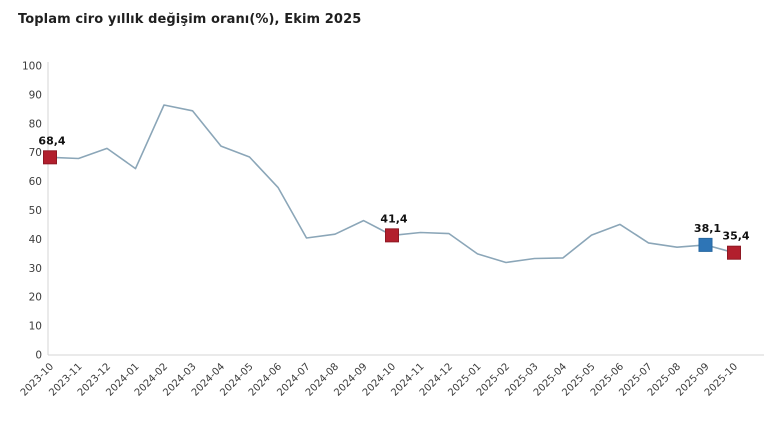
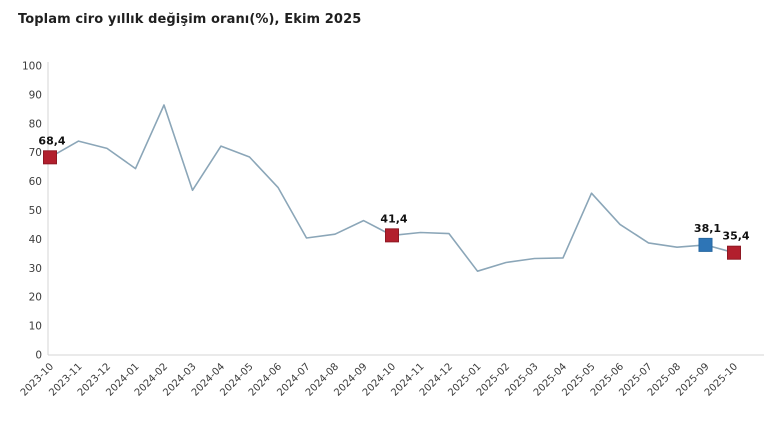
2023-11: 68 -> 74
2024-03: 84 -> 57
2025-01: 35 -> 29
2025-05: 42 -> 56
